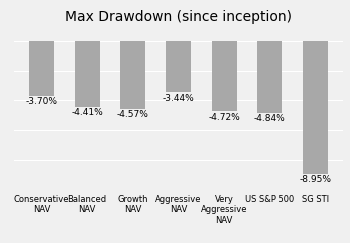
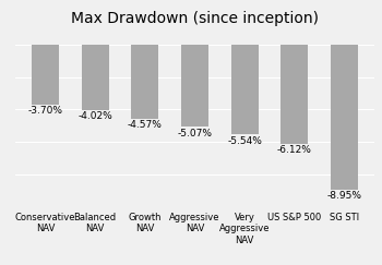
Balanced NAV: -4.41% -> -4.02%
Aggressive NAV: -3.44% -> -5.07%
Very Aggressive NAV: -4.72% -> -5.54%
US S&P 500: -4.84% -> -6.12%
